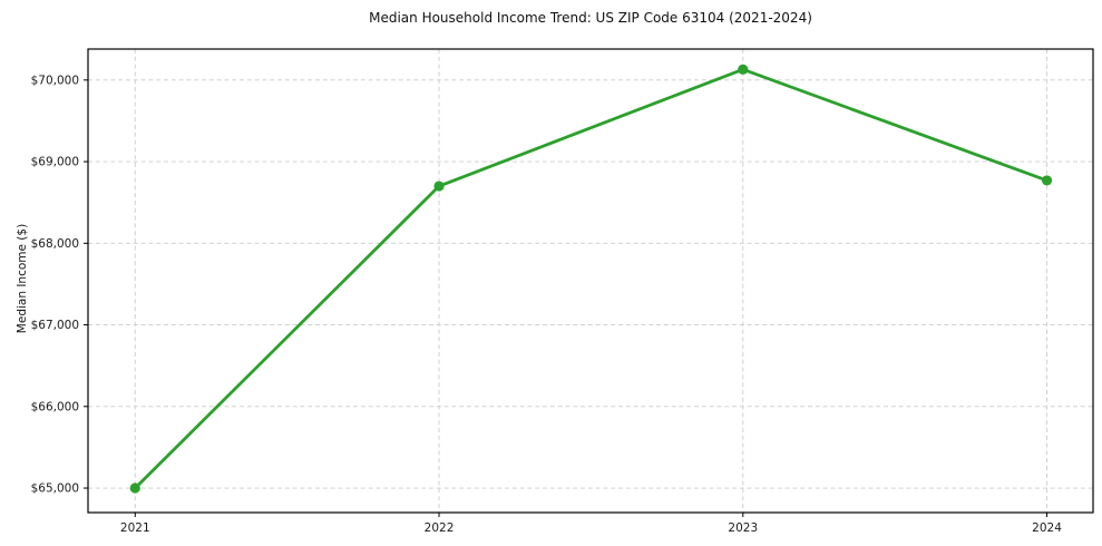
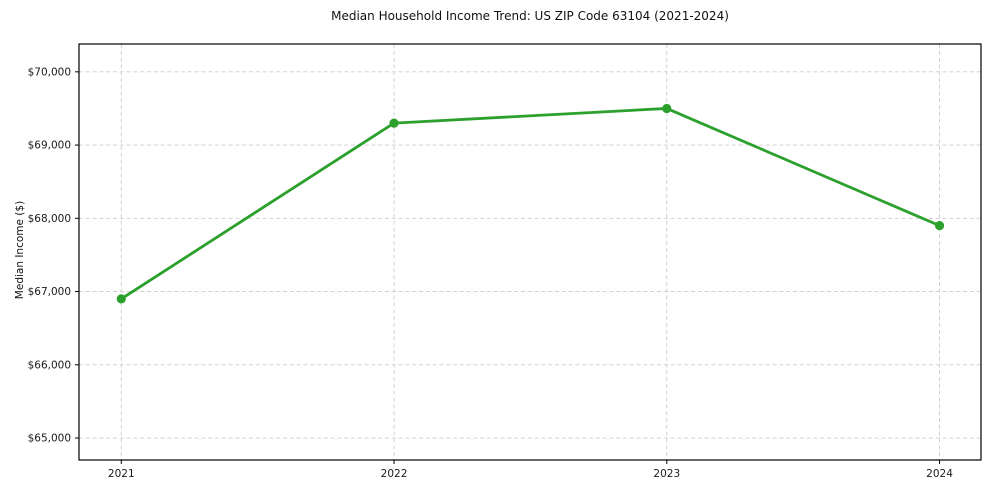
2021: $65000 -> $66900
2022: $68700 -> $69300
2023: $70100 -> $69500
2024: $68800 -> $67900
